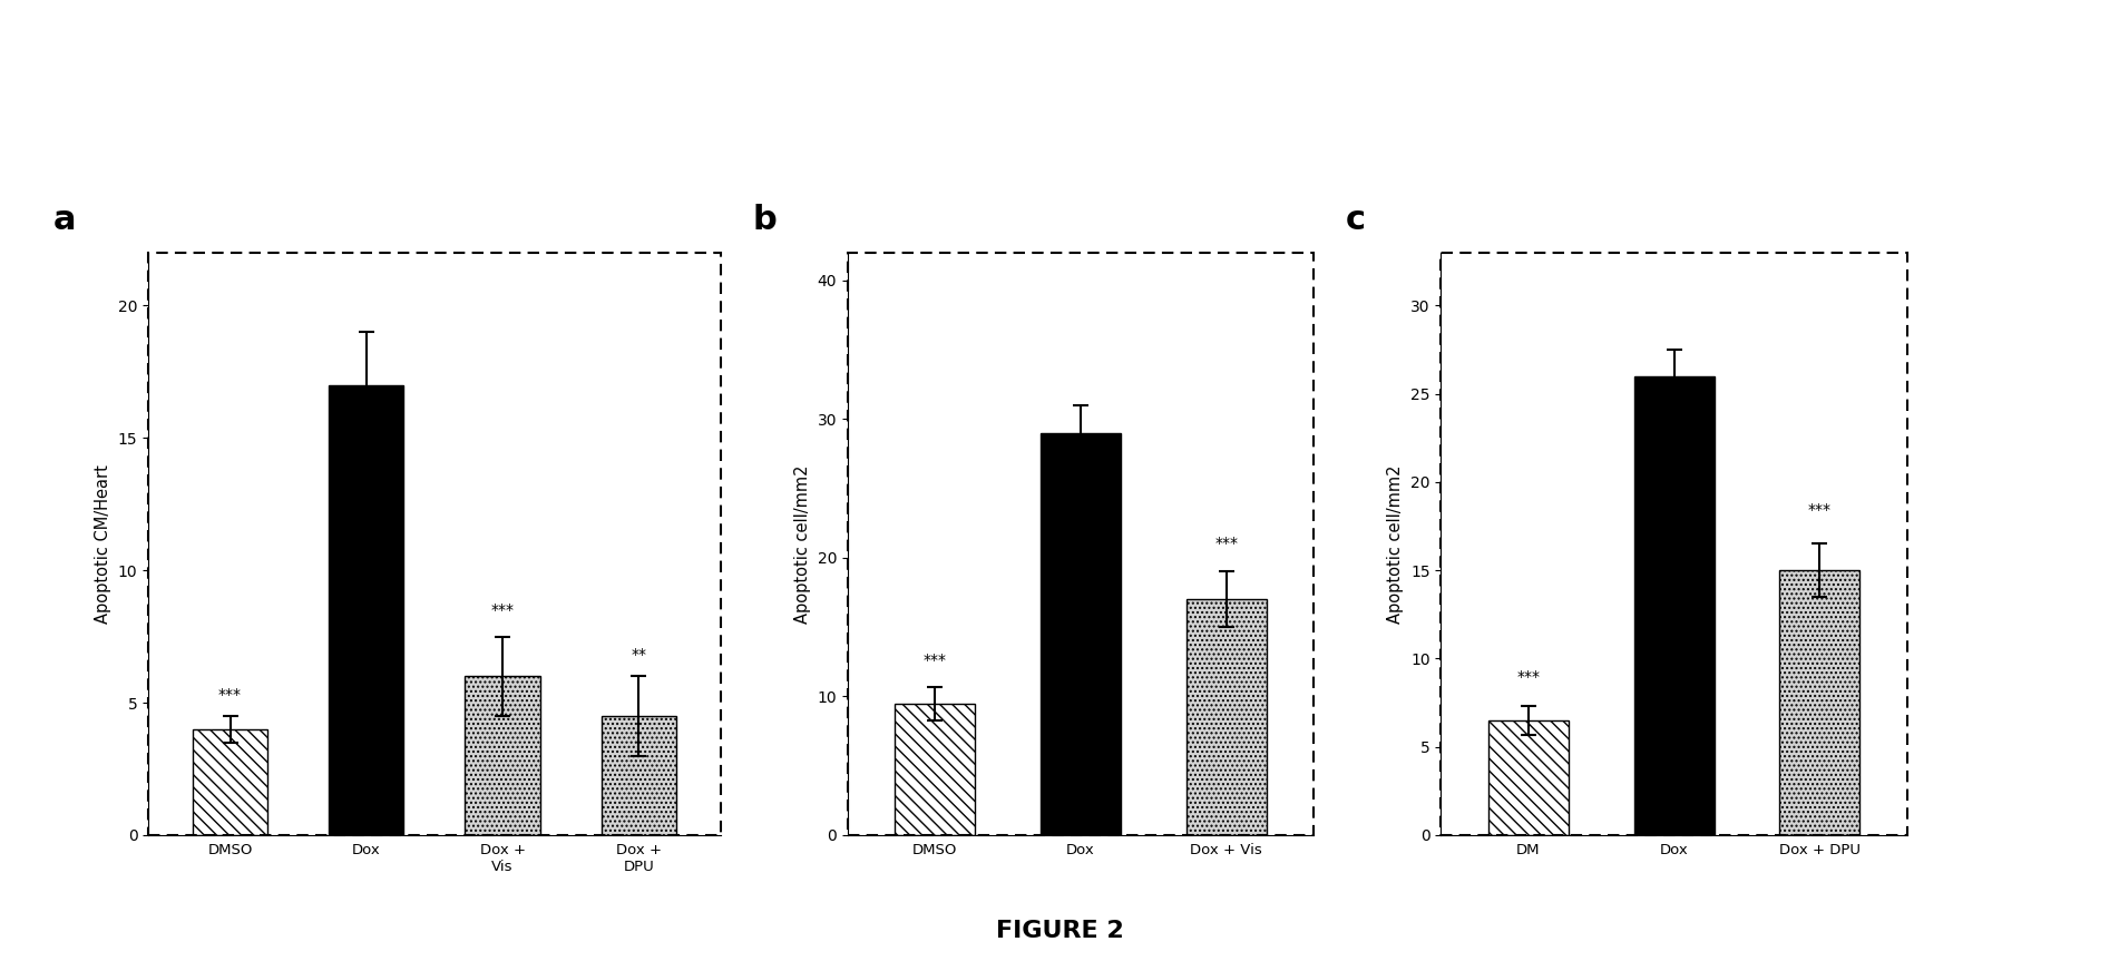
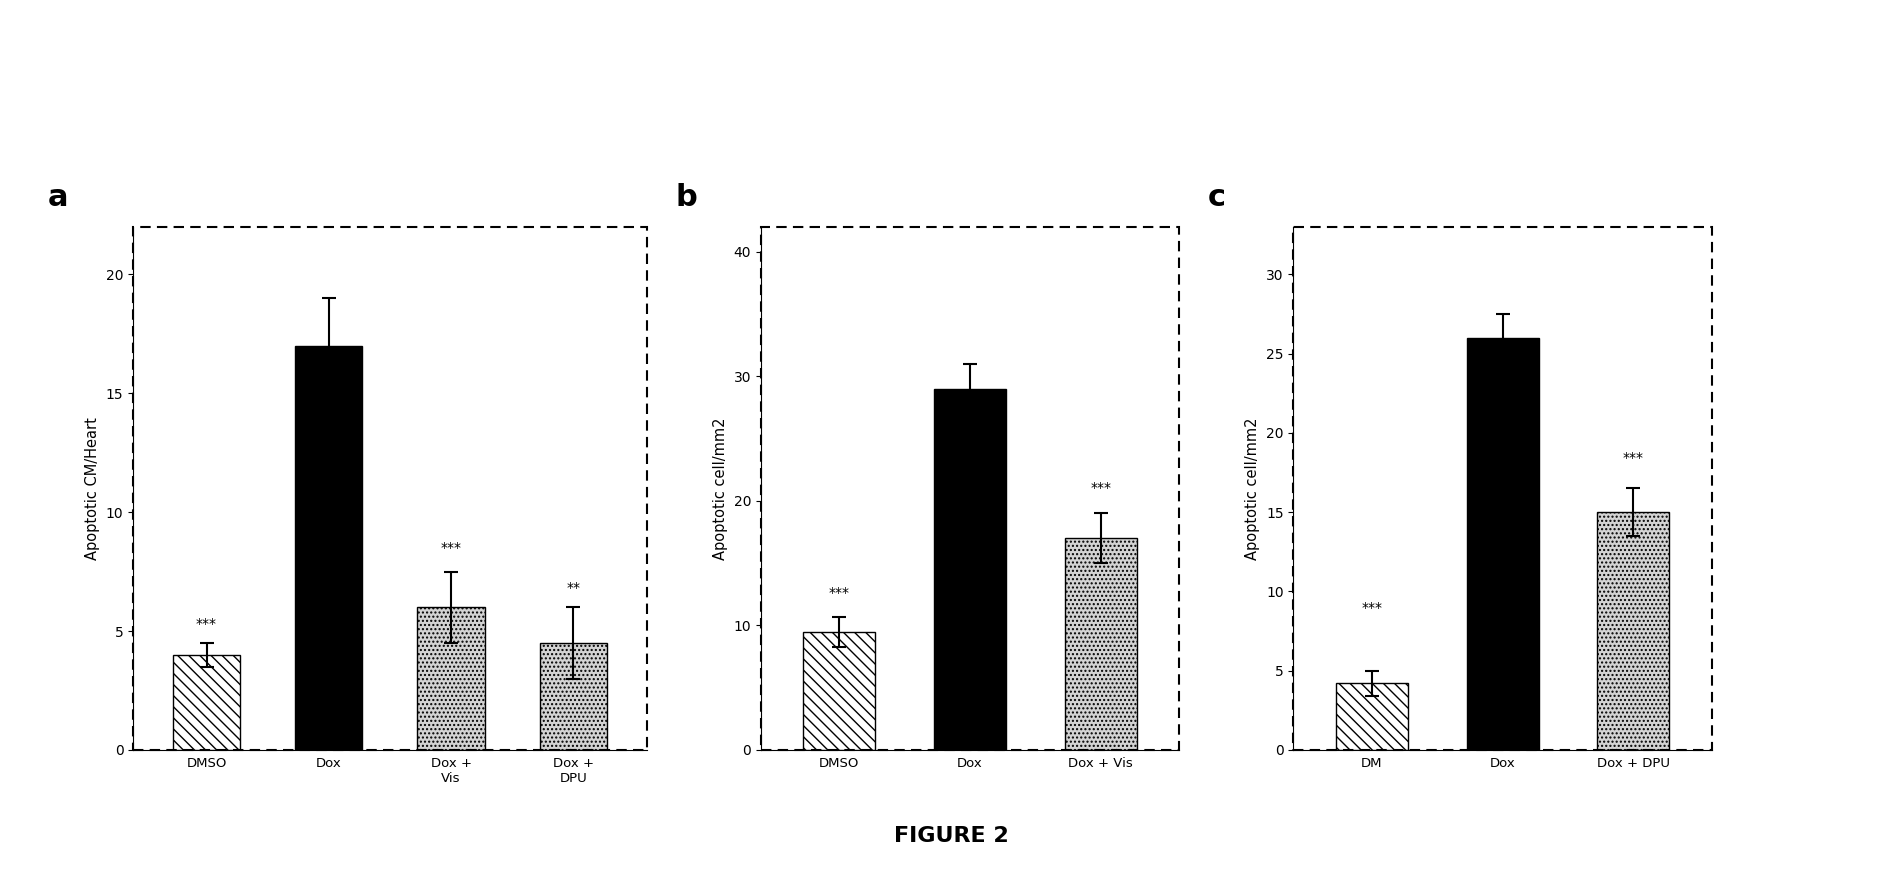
DM: 6.5 -> 4.2
